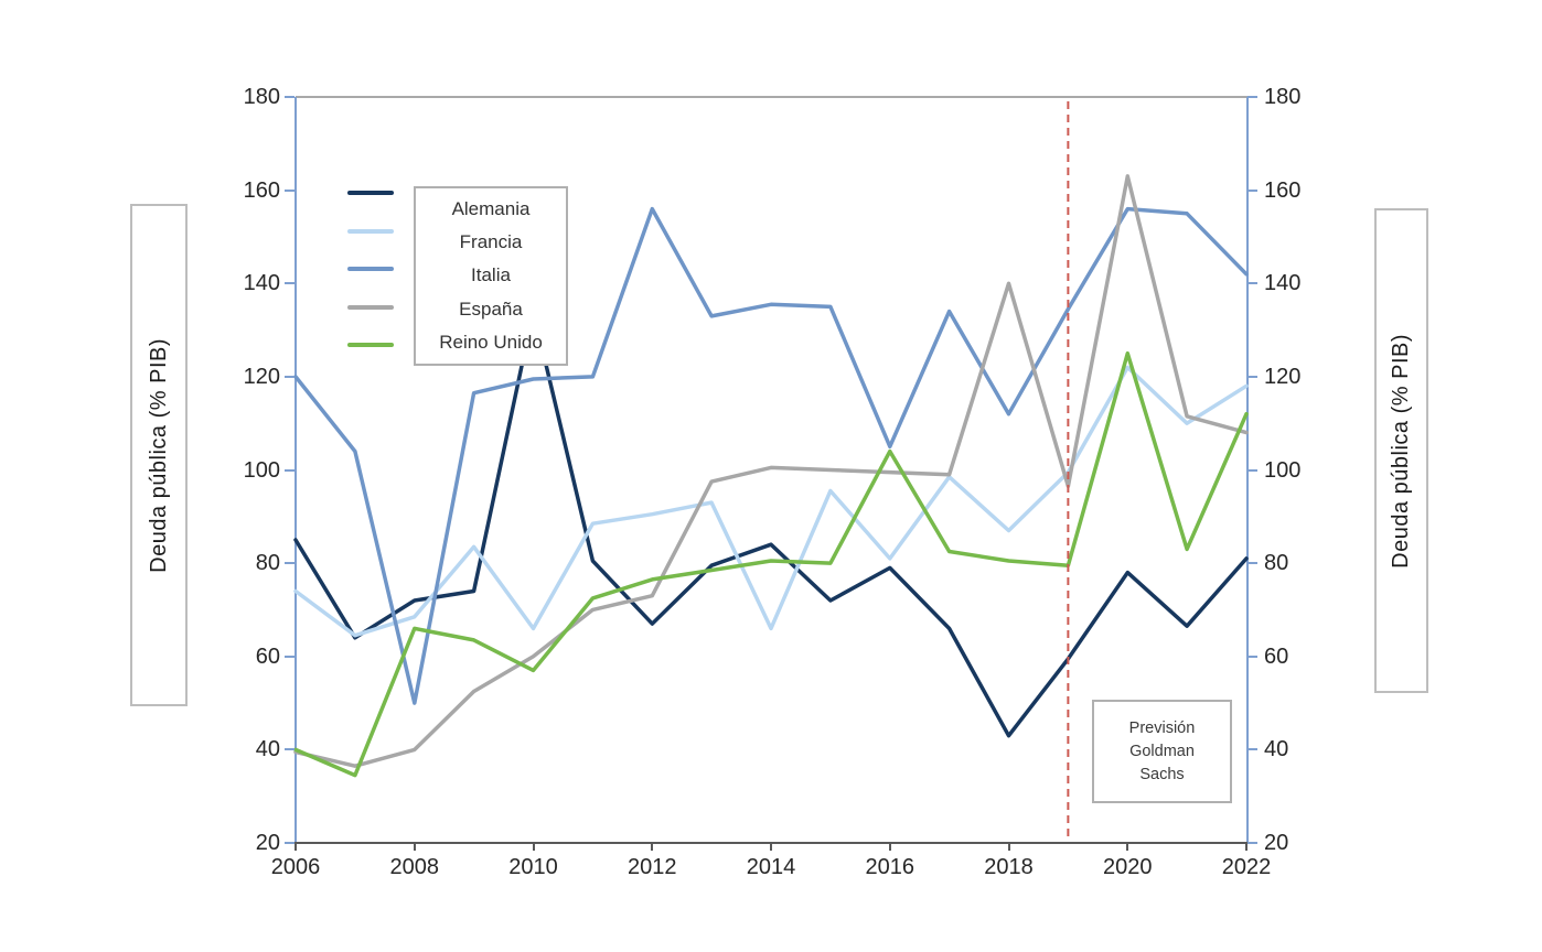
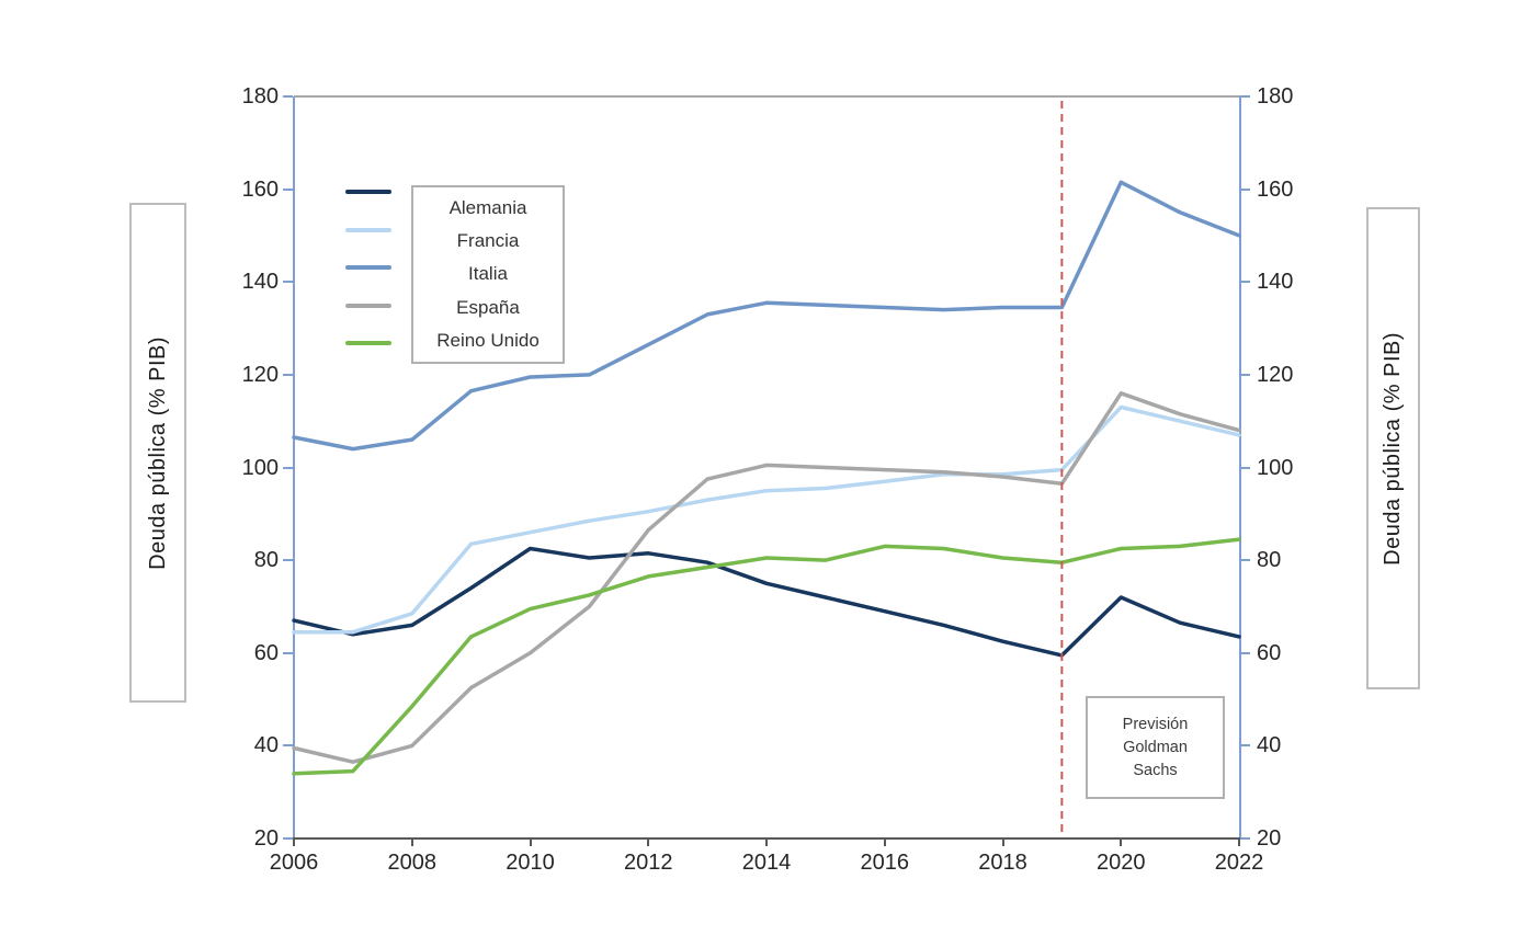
Alemania/2006: 85 -> 67
Francia/2006: 74 -> 64
Italia/2006: 120 -> 106
Reino Unido/2006: 40 -> 34
Alemania/2008: 72 -> 66
Italia/2008: 50 -> 106
Reino Unido/2008: 66 -> 48
Alemania/2010: 134 -> 82
Francia/2010: 66 -> 86
Reino Unido/2010: 57 -> 70
Alemania/2012: 67 -> 82
Italia/2012: 156 -> 126
España/2012: 73 -> 86
Alemania/2014: 84 -> 75
Francia/2014: 66 -> 95
Alemania/2016: 79 -> 69
Francia/2016: 81 -> 97
Italia/2016: 105 -> 134
Reino Unido/2016: 104 -> 83
Alemania/2018: 43 -> 62
Francia/2018: 87 -> 98
Italia/2018: 112 -> 134
España/2018: 140 -> 98
Alemania/2020: 78 -> 72
Francia/2020: 122 -> 113
Italia/2020: 156 -> 162
España/2020: 163 -> 116
Reino Unido/2020: 125 -> 82
Alemania/2022: 81 -> 64
Francia/2022: 118 -> 107
Italia/2022: 142 -> 150
Reino Unido/2022: 112 -> 84
